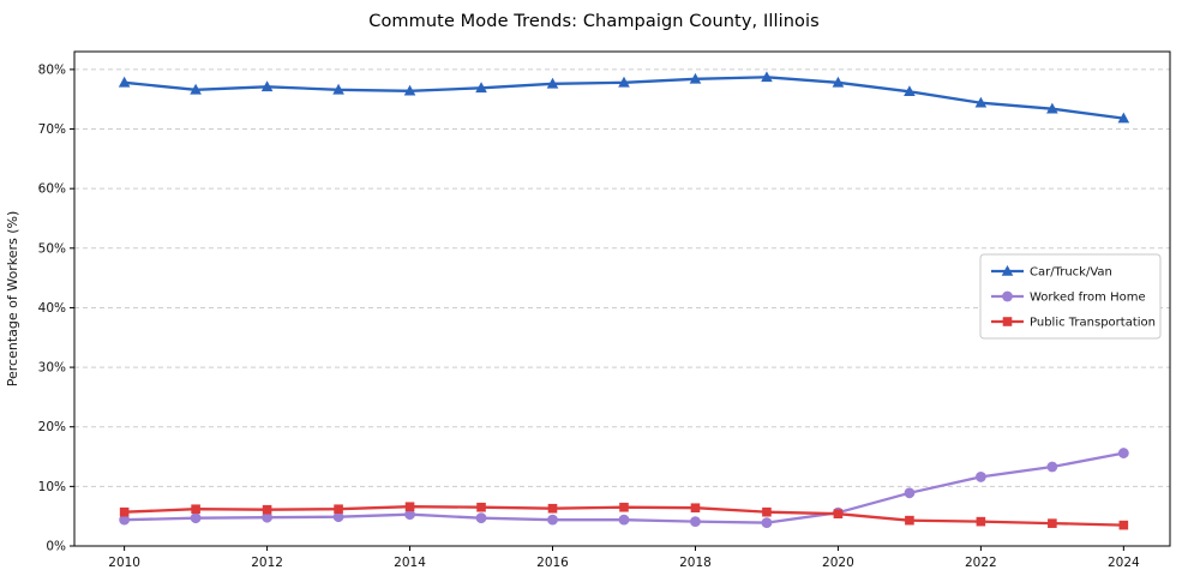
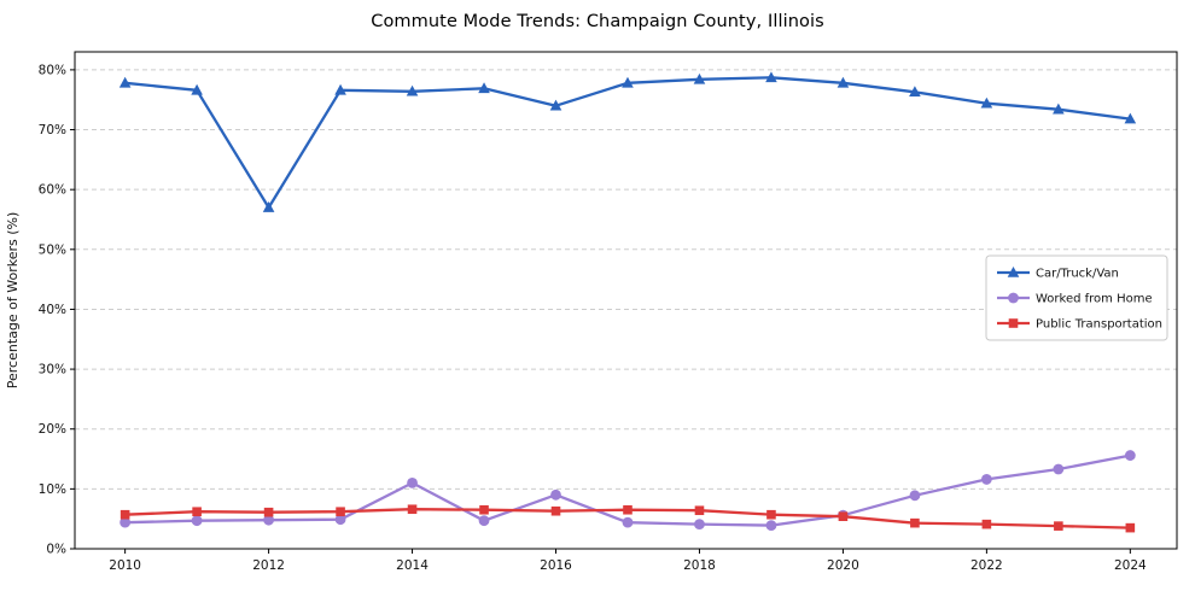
Car/Truck/Van/2012: 77% -> 57%
Worked from Home/2014: 5% -> 11%
Car/Truck/Van/2016: 78% -> 74%
Worked from Home/2016: 4% -> 9%
